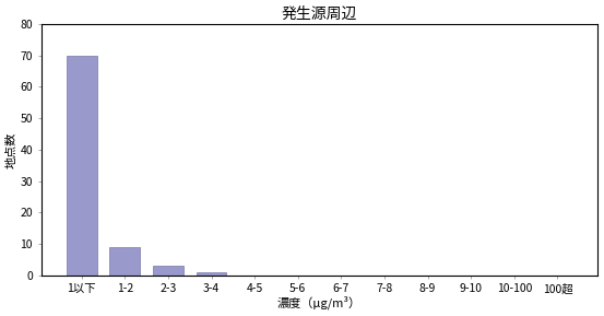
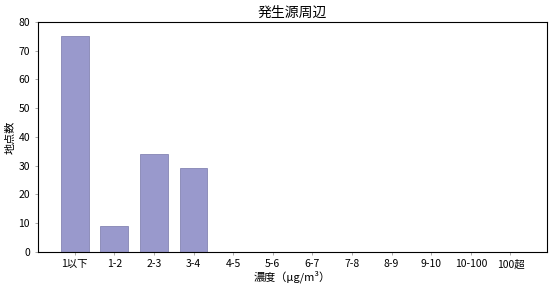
1以下: 70 -> 75
2-3: 3 -> 34
3-4: 1 -> 29
